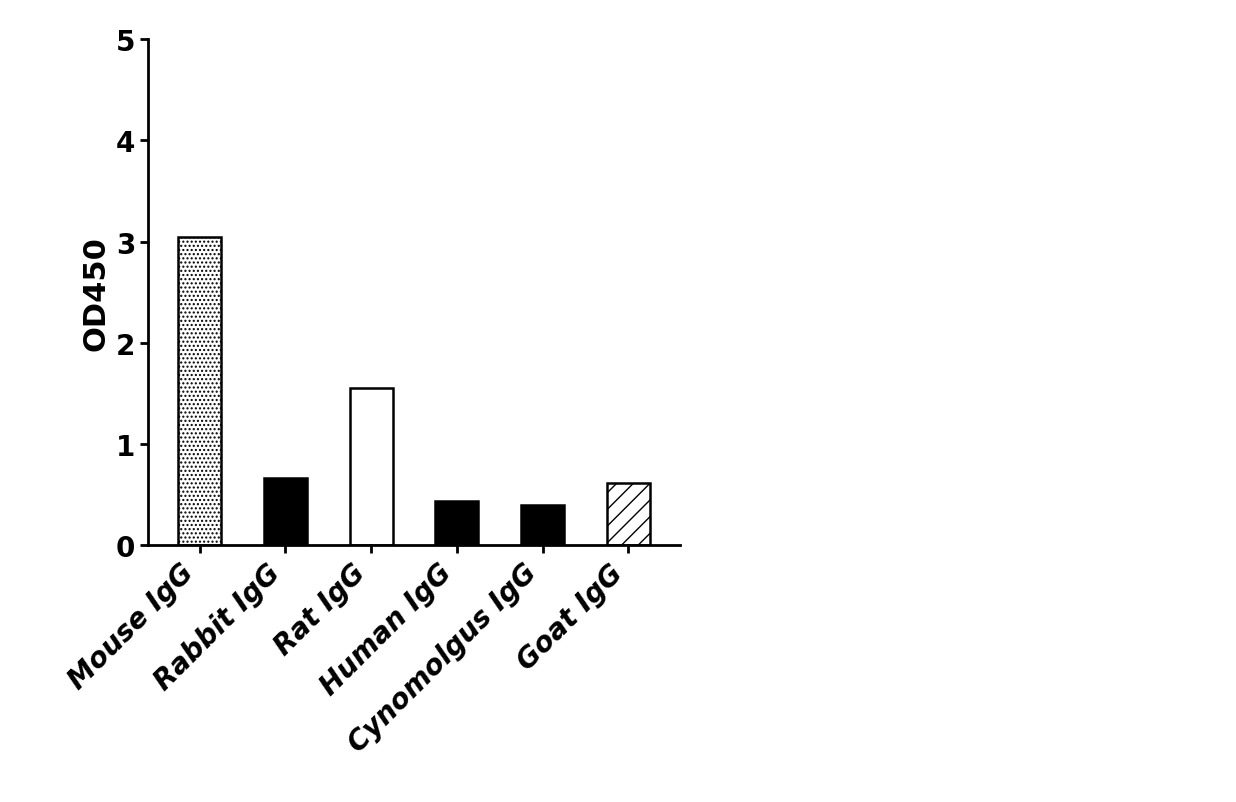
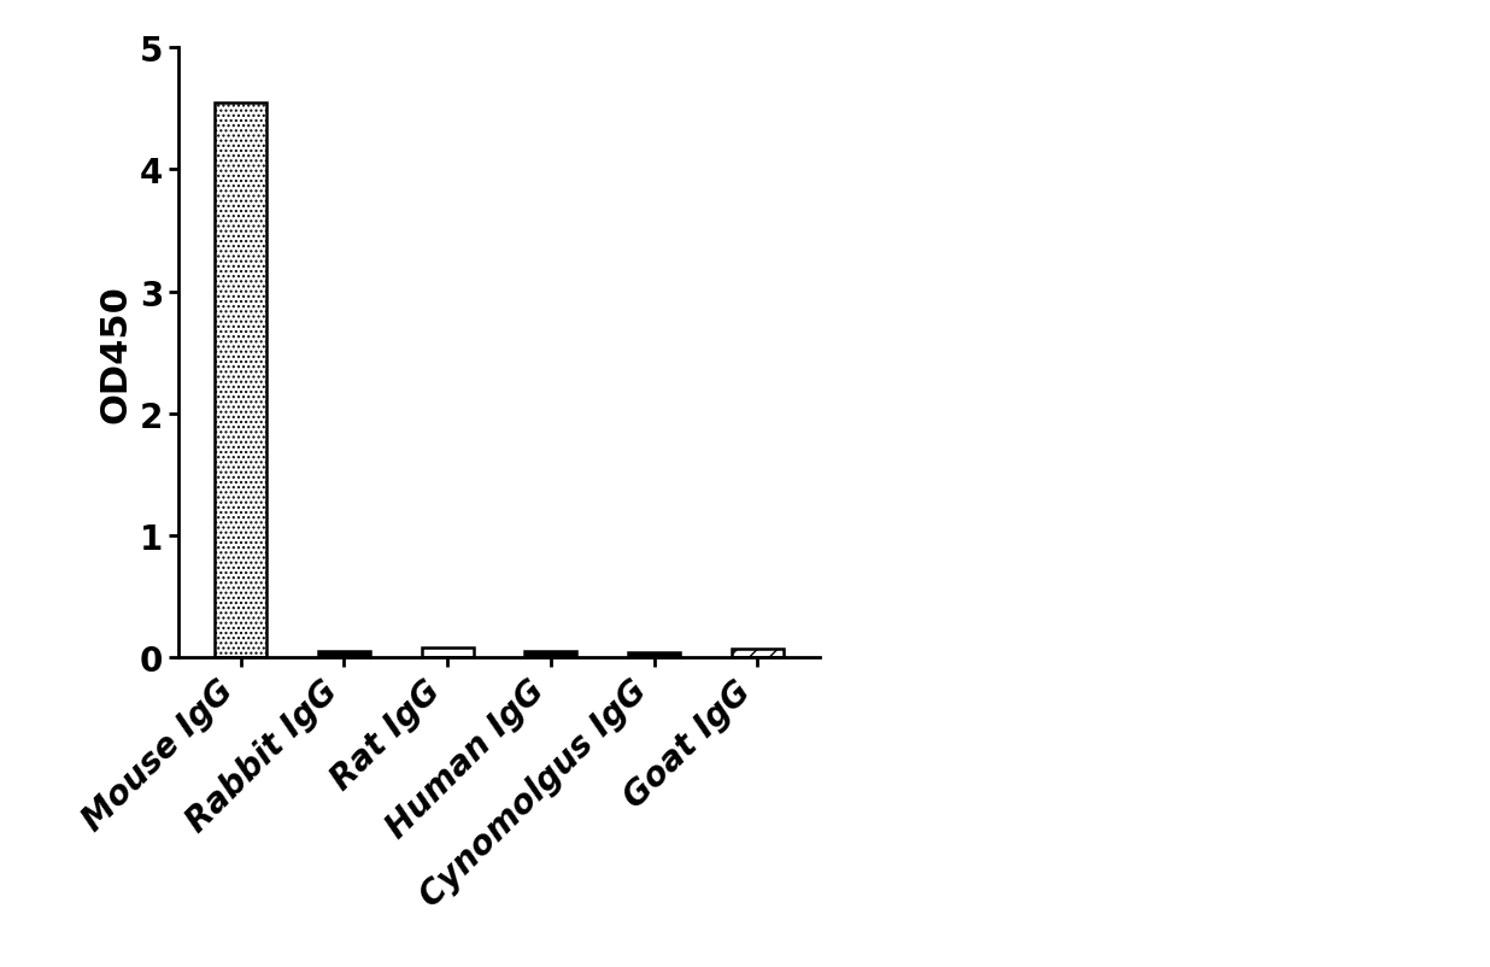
Mouse IgG: 3.04 -> 4.55
Rabbit IgG: 0.66 -> 0.05
Rat IgG: 1.55 -> 0.08
Human IgG: 0.44 -> 0.05
Cynomolgus IgG: 0.40 -> 0.04
Goat IgG: 0.61 -> 0.07
